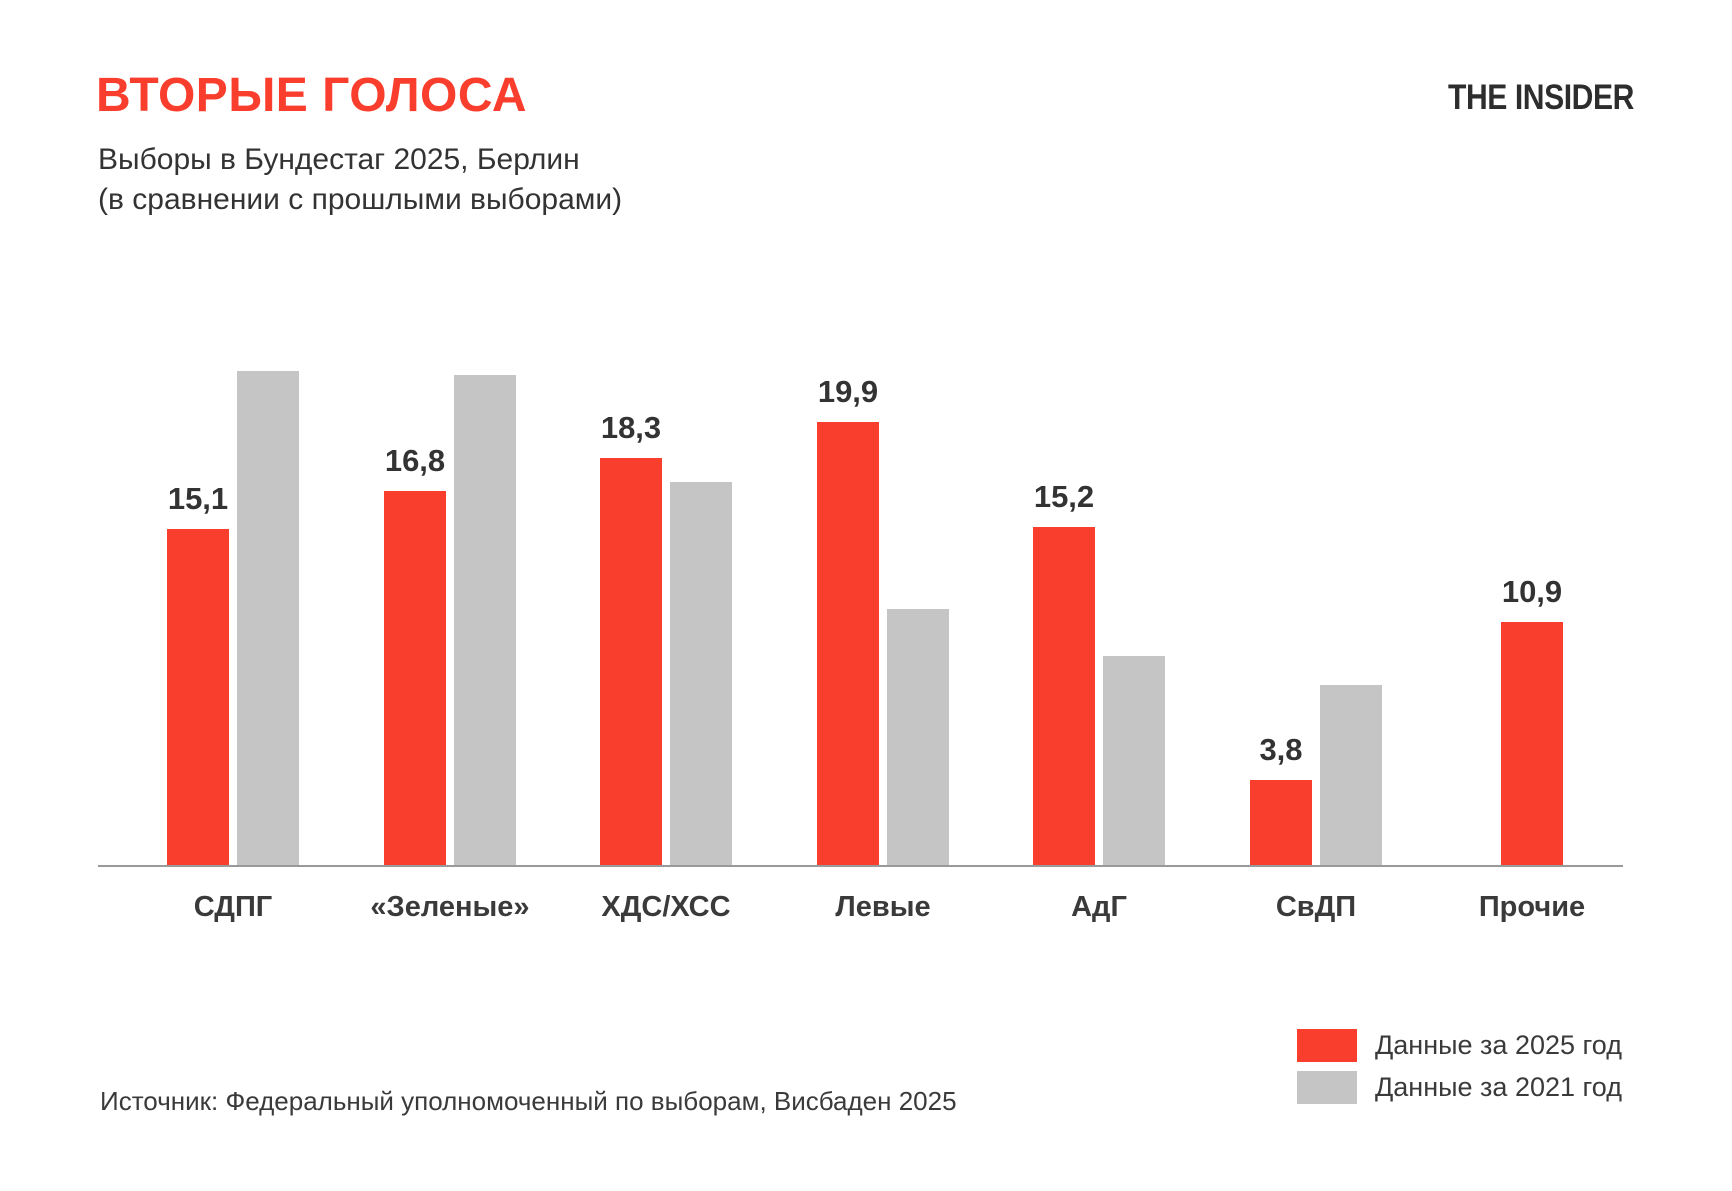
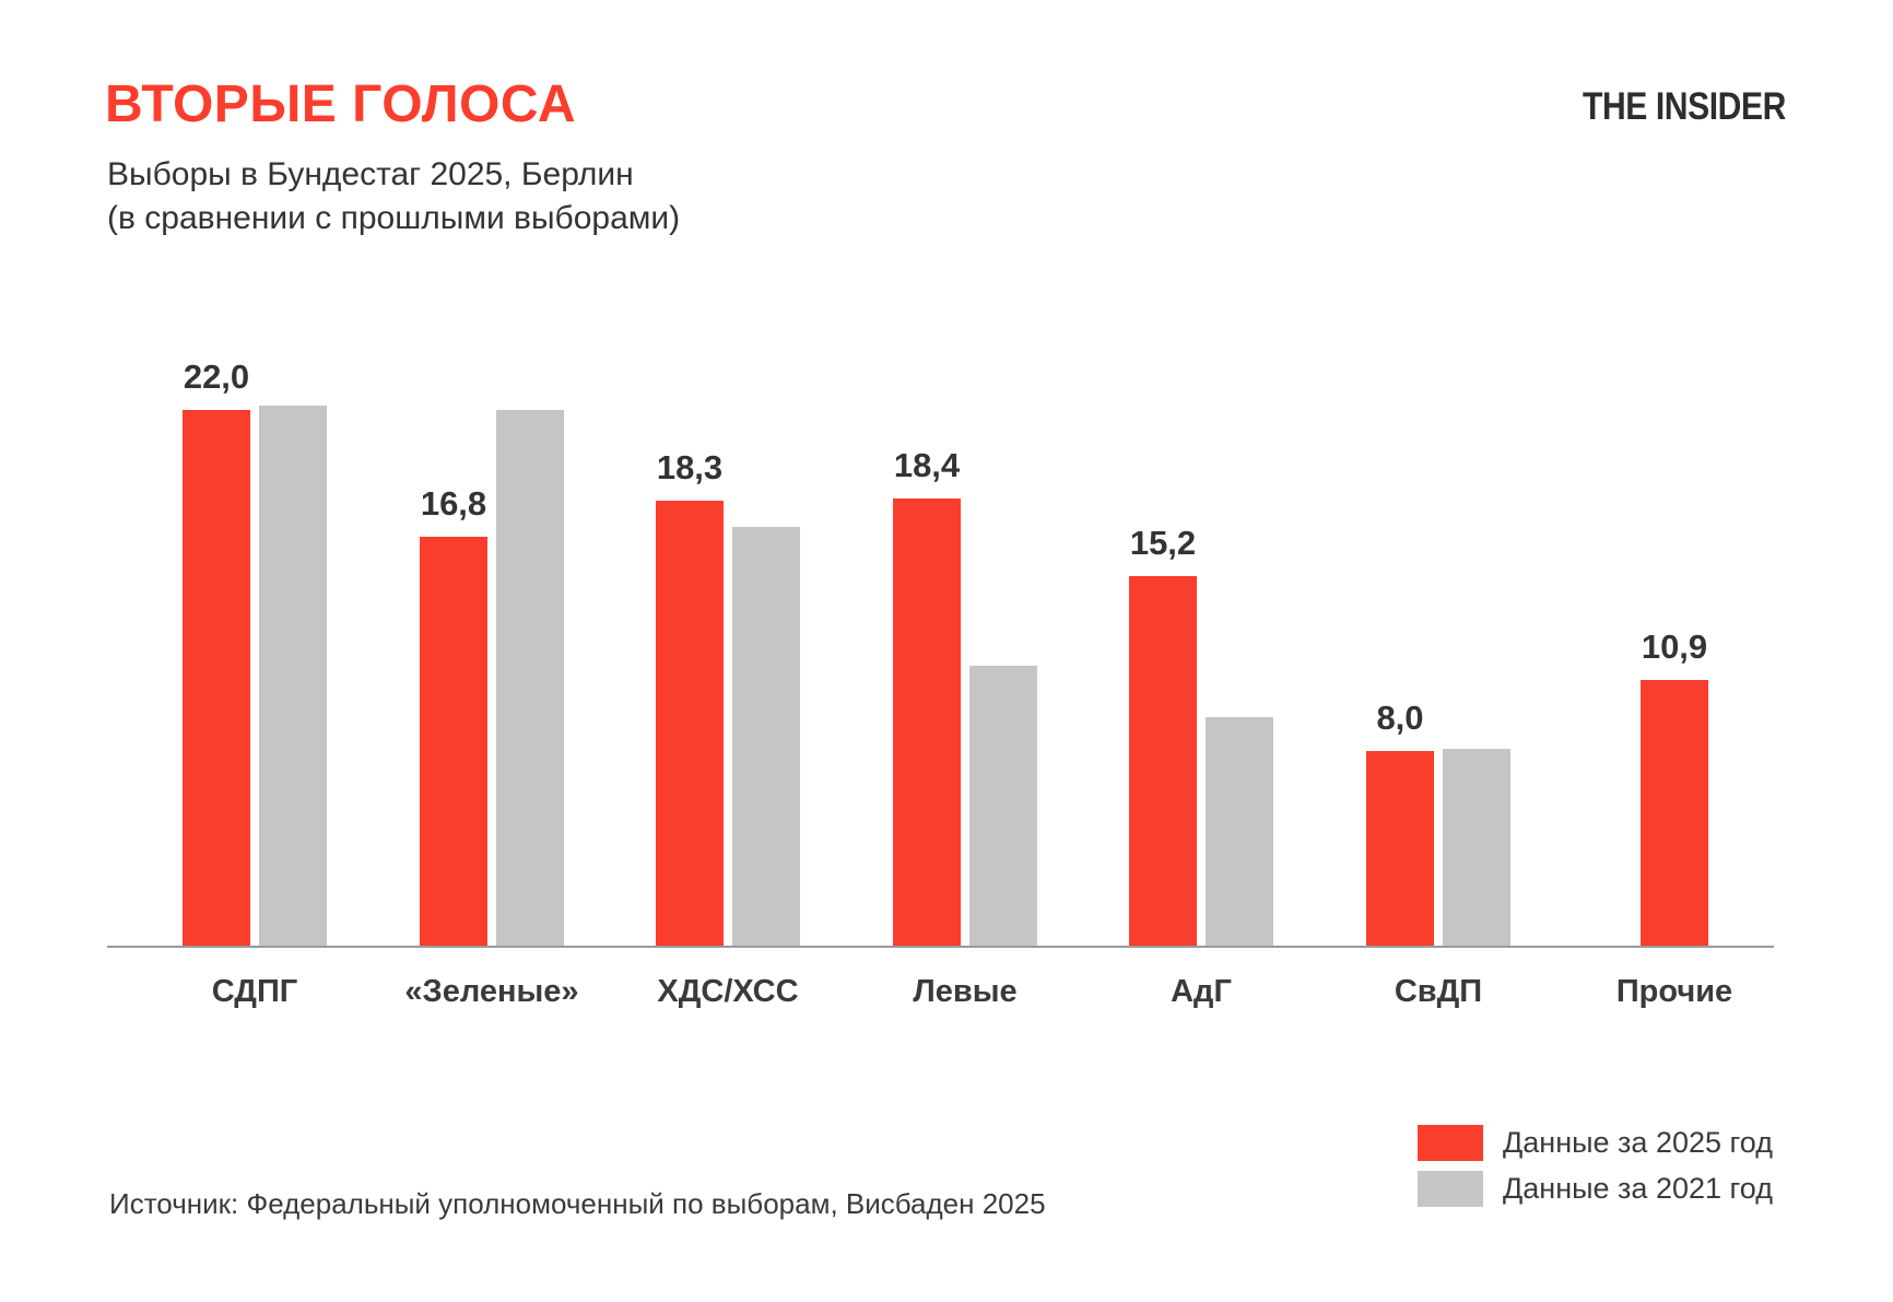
Данные за 2025 год/СДПГ: 15,1 -> 22,0
Данные за 2025 год/Левые: 19,9 -> 18,4
Данные за 2025 год/СвДП: 3,8 -> 8,0
